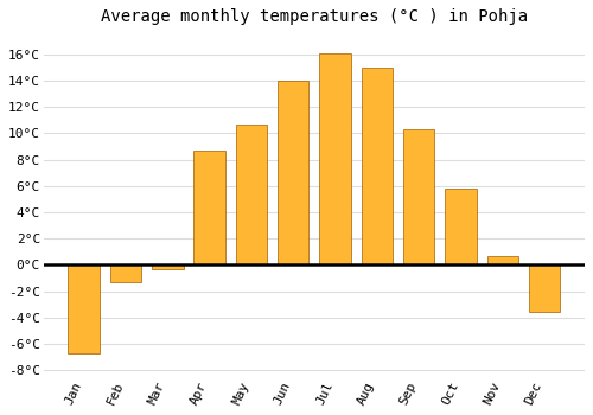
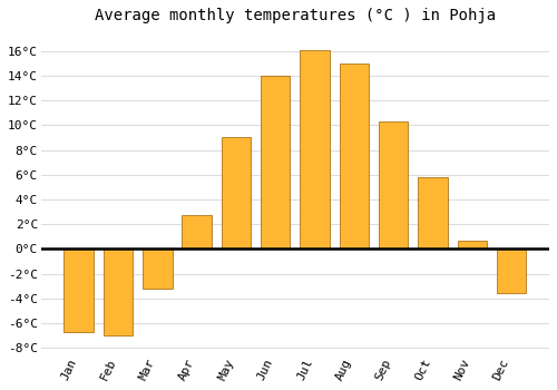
Feb: -1.3°C -> -7.0°C
Mar: -0.3°C -> -3.2°C
Apr: 8.7°C -> 2.7°C
May: 10.7°C -> 9.0°C
